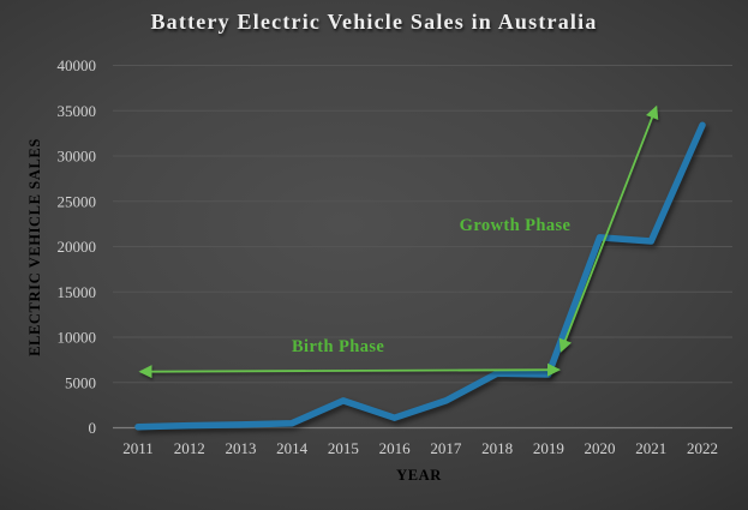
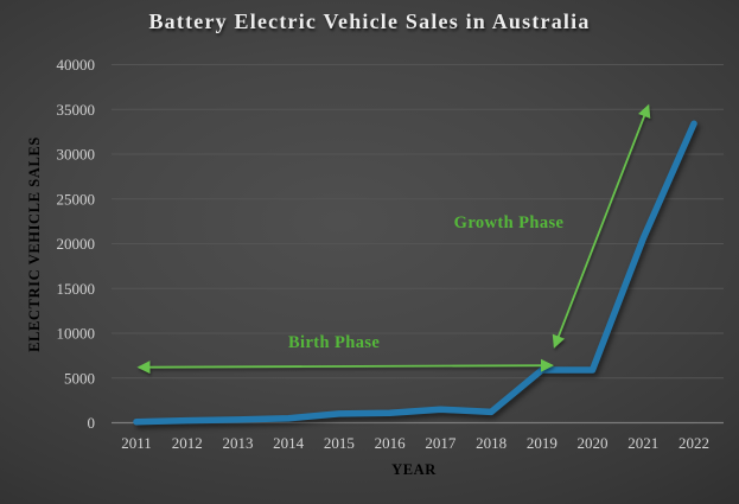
2015: 3000 -> 1000
2017: 3000 -> 2000
2018: 6000 -> 1000
2020: 21000 -> 6000
